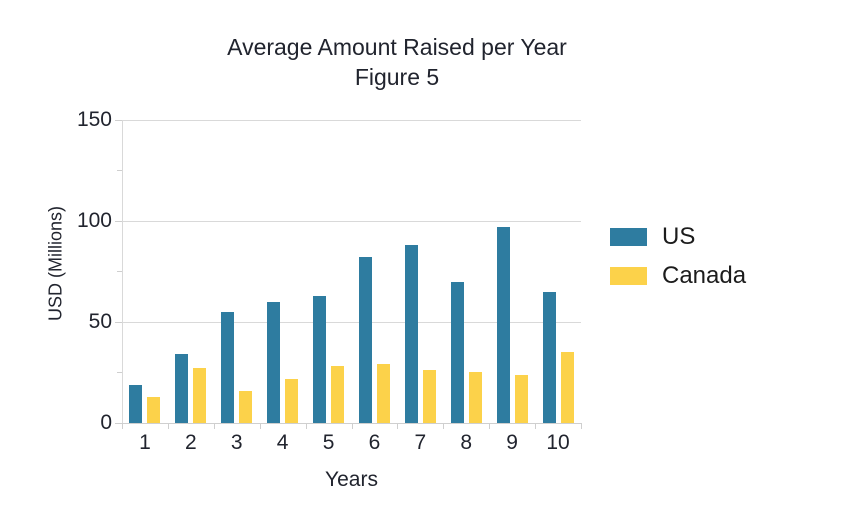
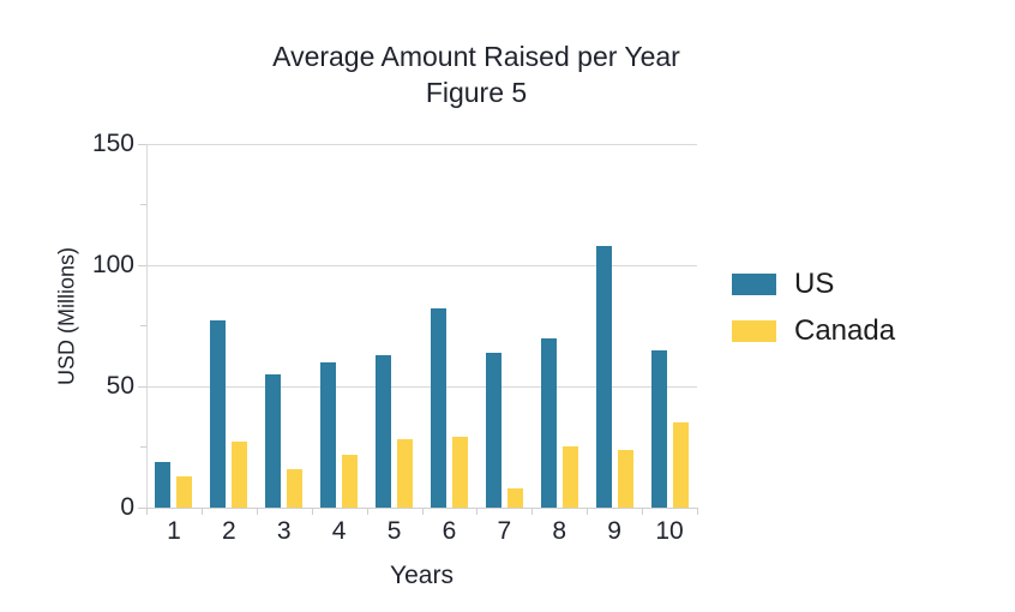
US/2: 34 -> 77
US/7: 88 -> 64
Canada/7: 26 -> 8
US/9: 97 -> 108
